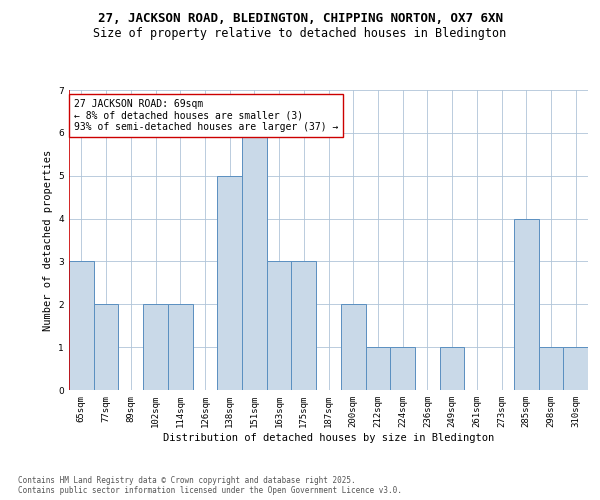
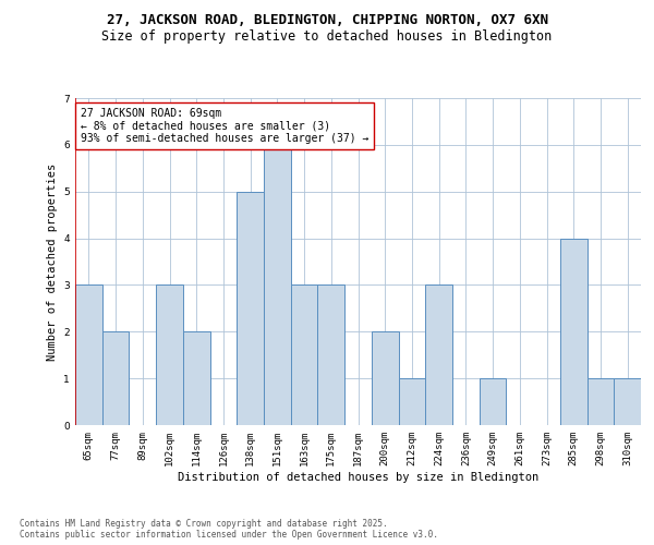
102sqm: 2 -> 3
224sqm: 1 -> 3
